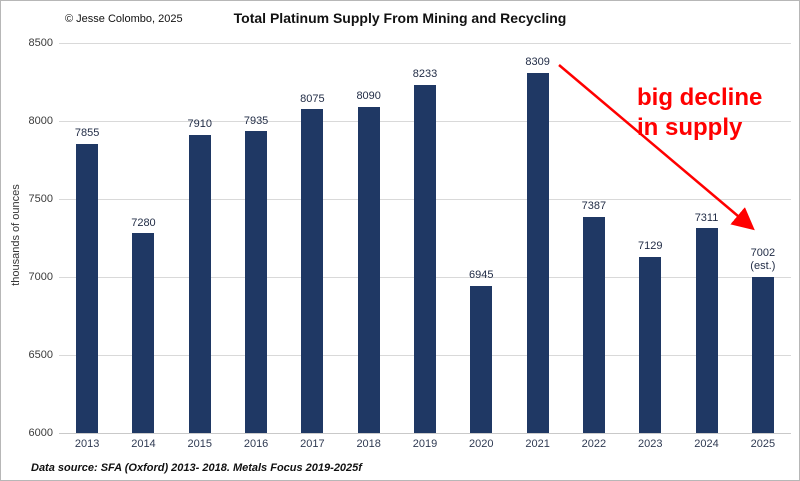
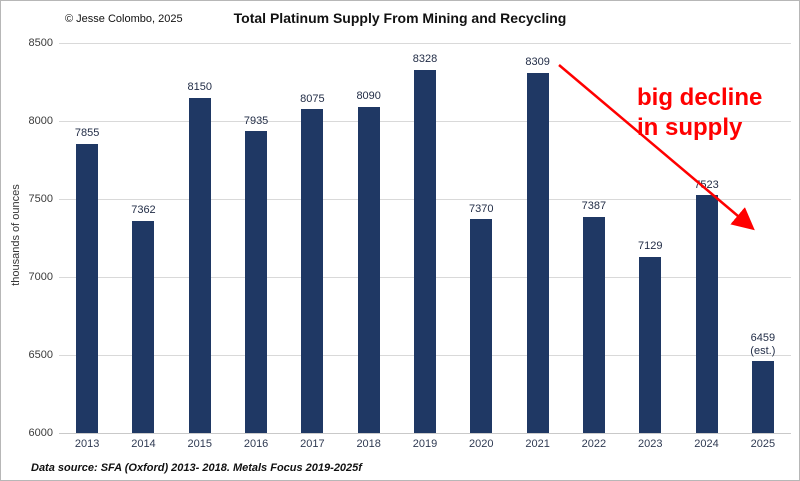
2014: 7280 -> 7362
2015: 7910 -> 8150
2019: 8233 -> 8328
2020: 6945 -> 7370
2024: 7311 -> 7523
2025: 7002 -> 6459
